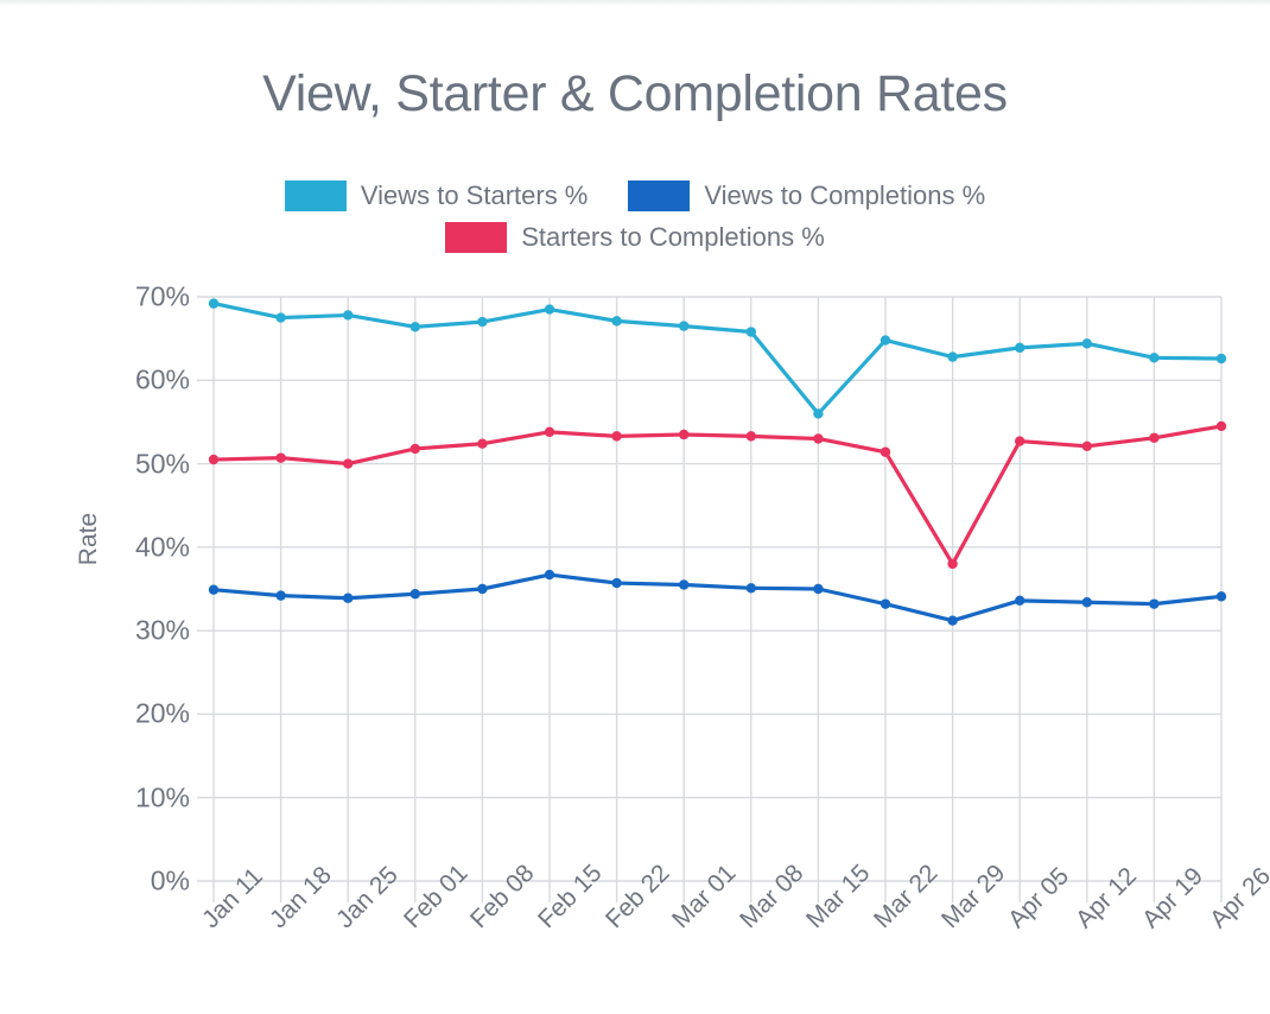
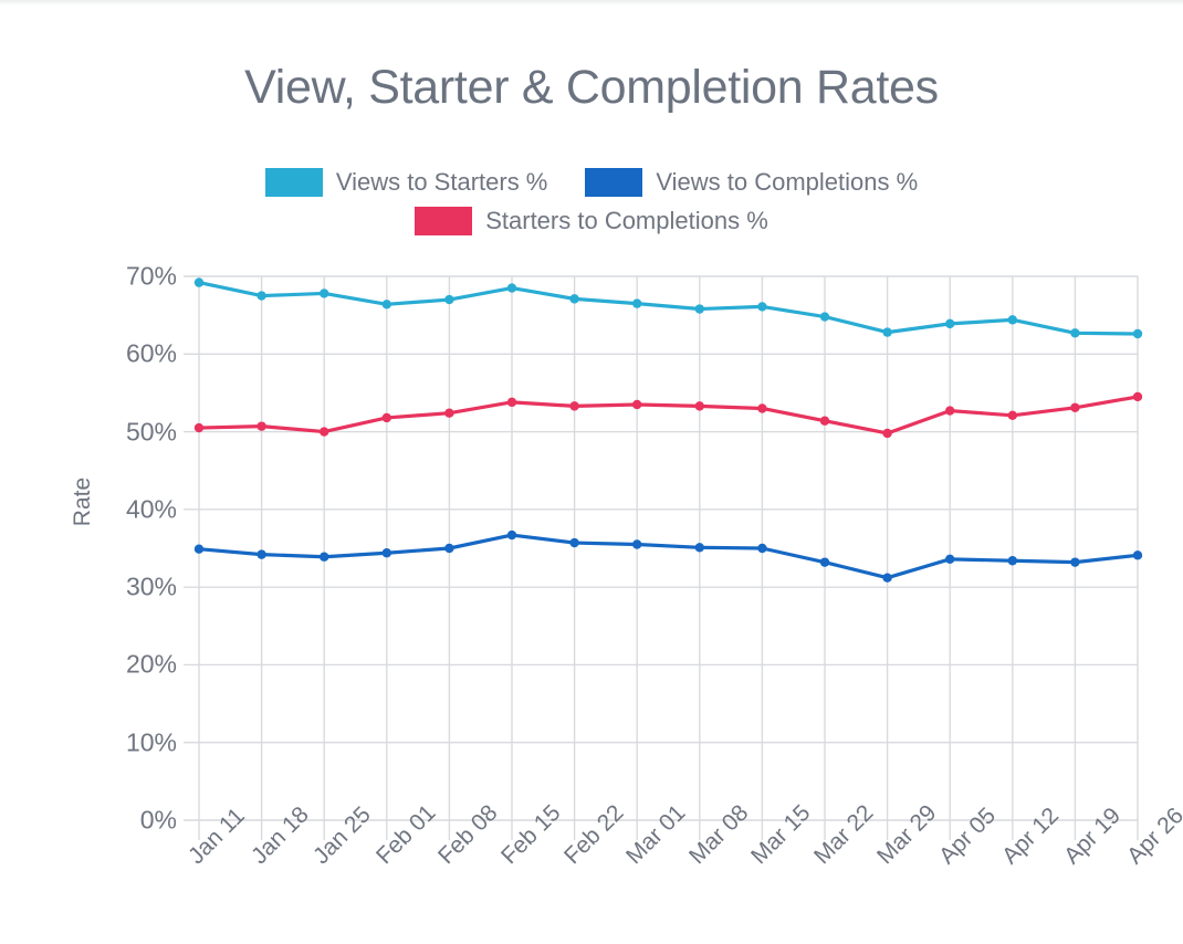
Views to Starters %/Mar 15: 56% -> 66%
Starters to Completions %/Mar 29: 38% -> 50%
